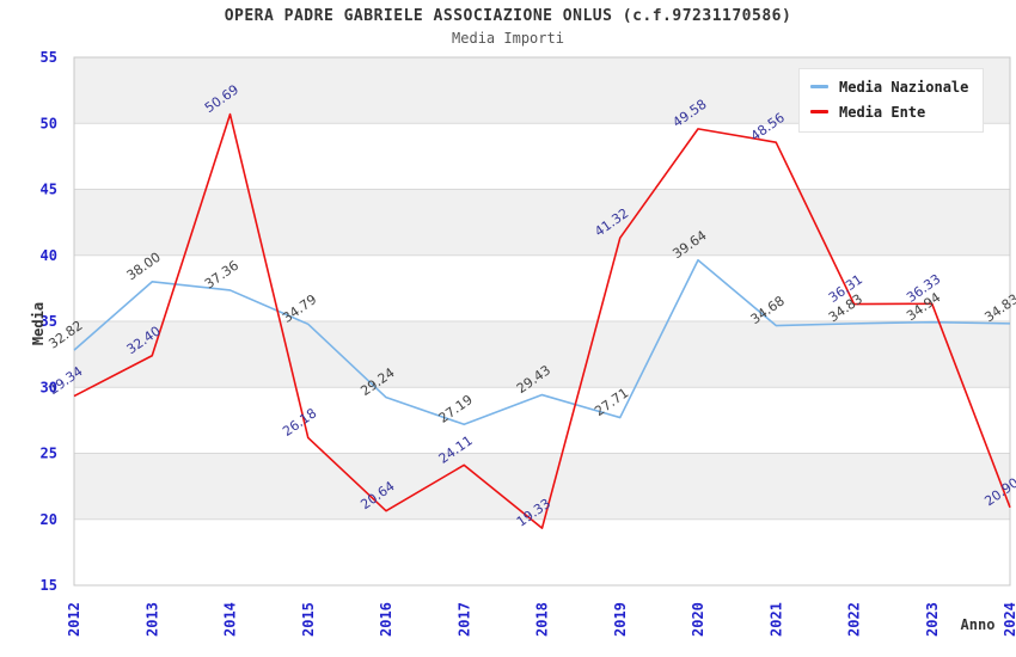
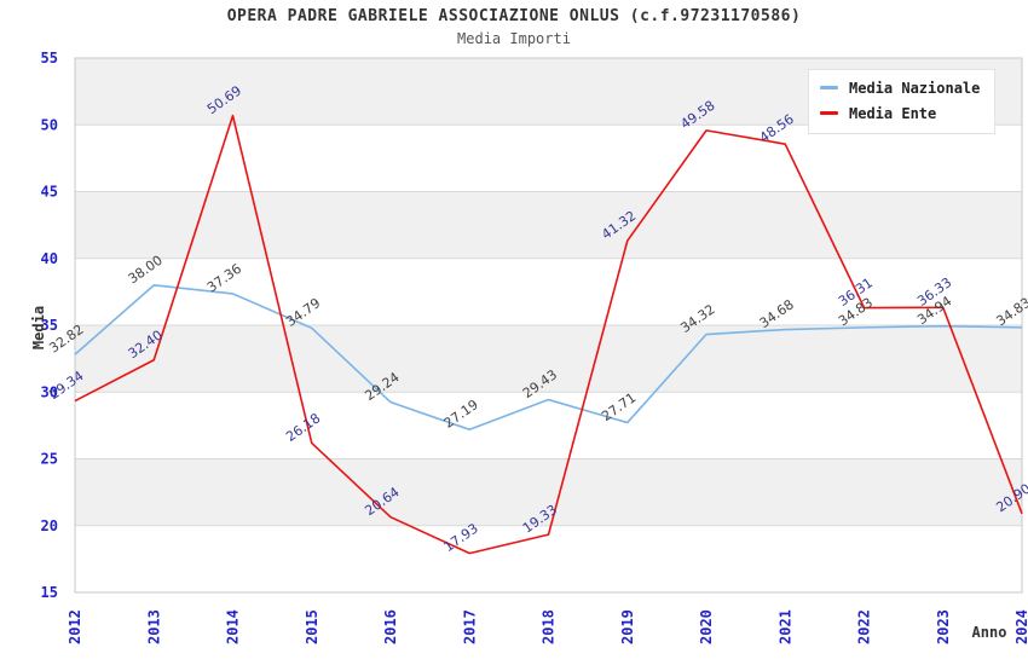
Media Ente/2017: 24.11 -> 17.93
Media Nazionale/2020: 39.64 -> 34.32
